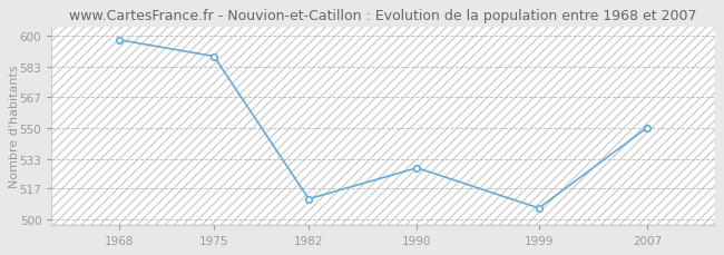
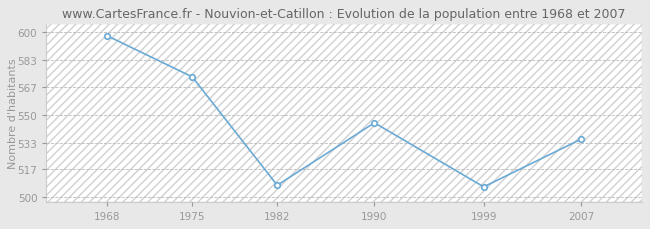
1975: 589 -> 573
1982: 511 -> 507
1990: 528 -> 545
2007: 550 -> 535
